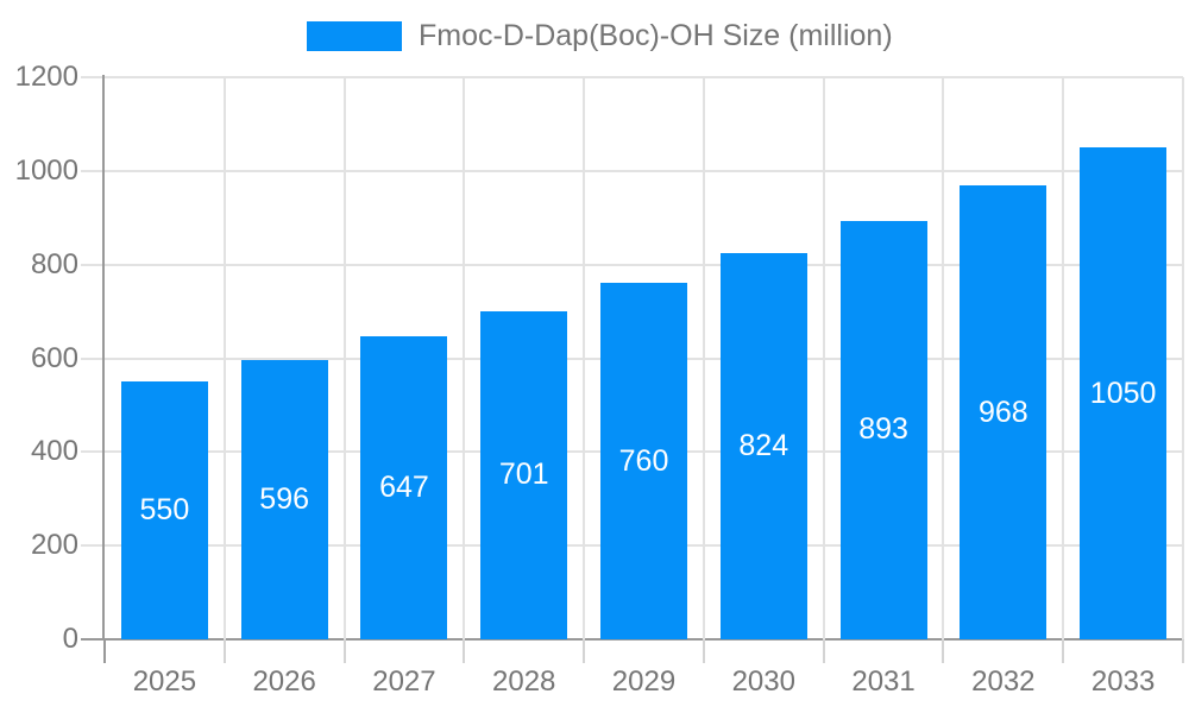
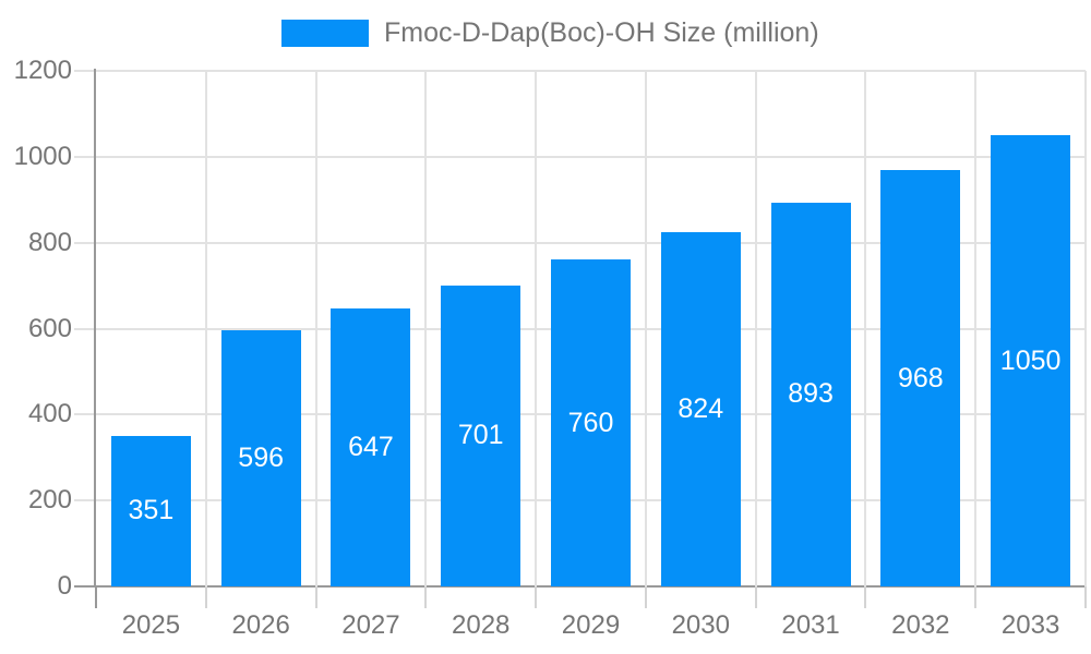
2025: 550 -> 351
